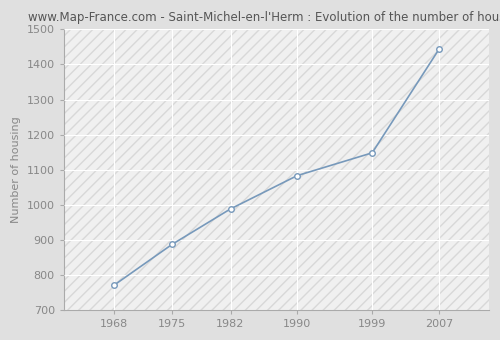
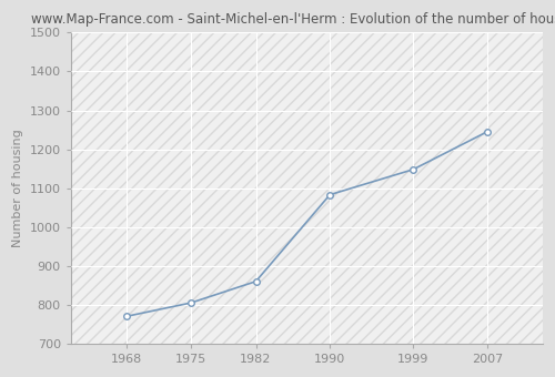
1975: 887 -> 805
1982: 988 -> 860
2007: 1443 -> 1245
